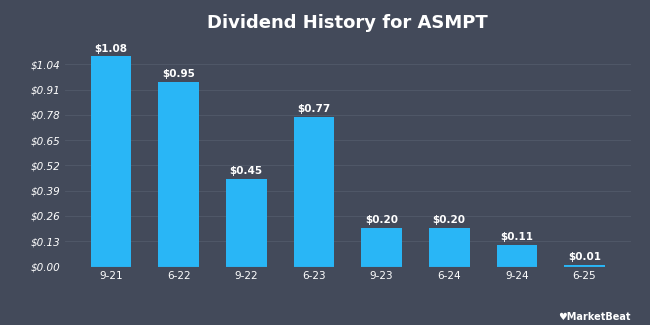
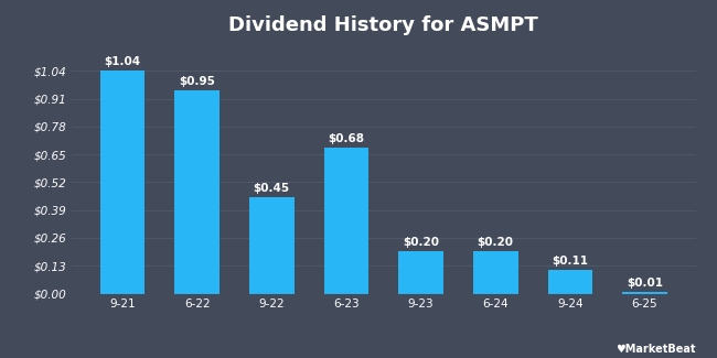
9-21: $1.08 -> $1.04
6-23: $0.77 -> $0.68
